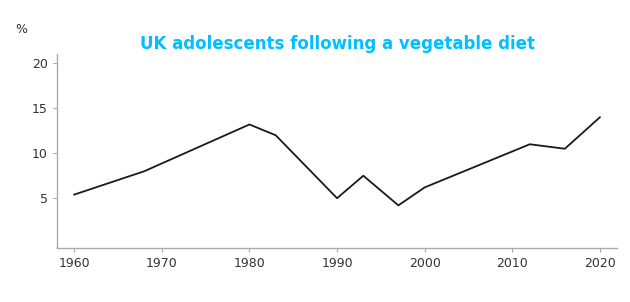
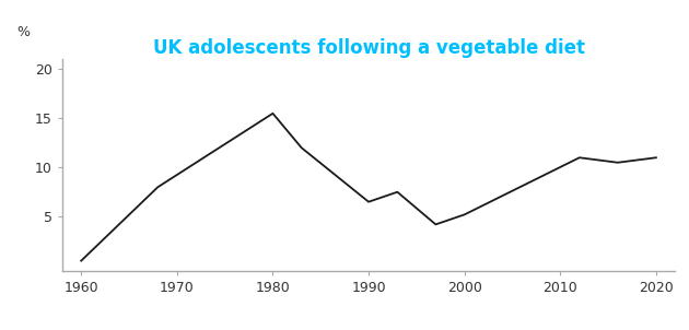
1960: 5.4 -> 0.5
1980: 13.2 -> 15.5
1990: 5.0 -> 6.5
2000: 6.2 -> 5.2
2020: 14.0 -> 11.0
